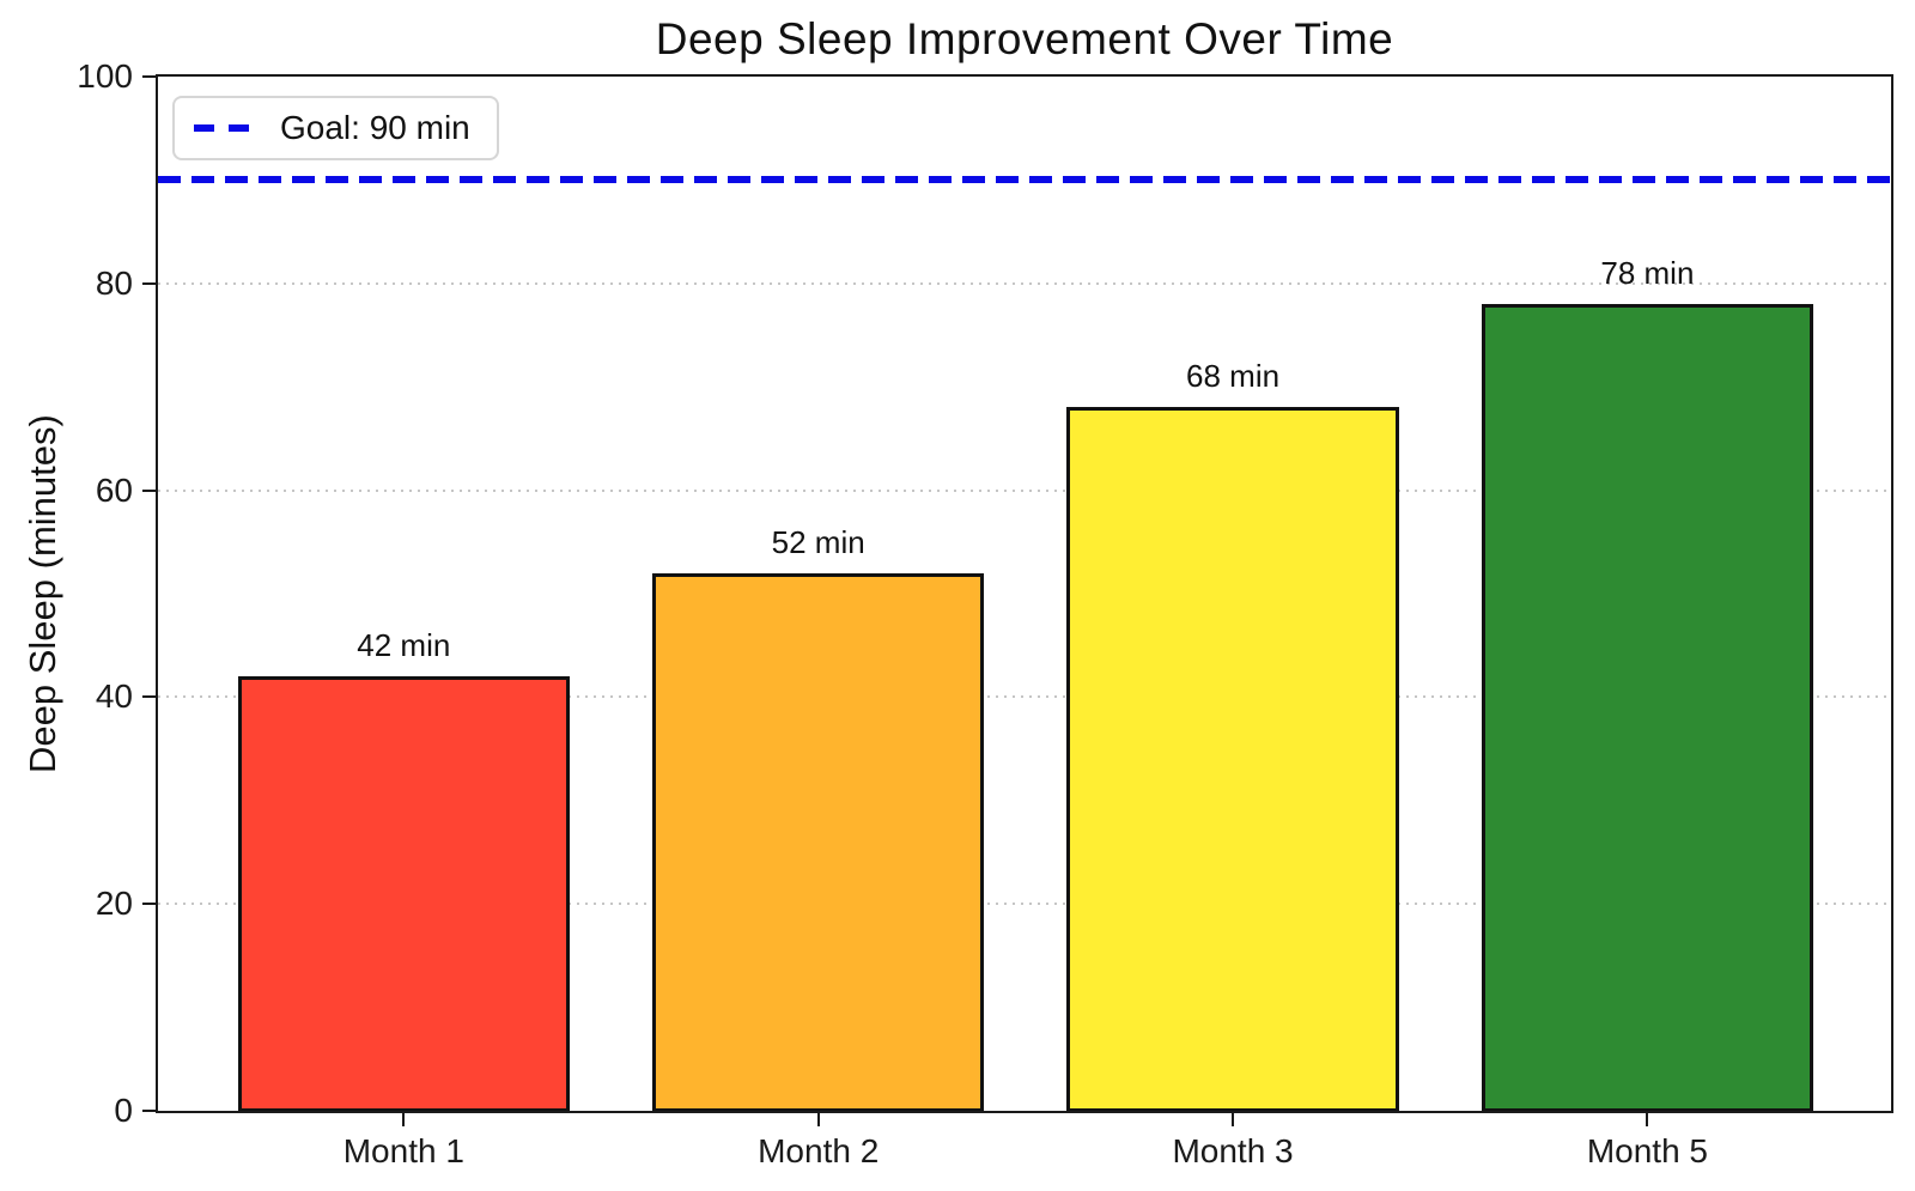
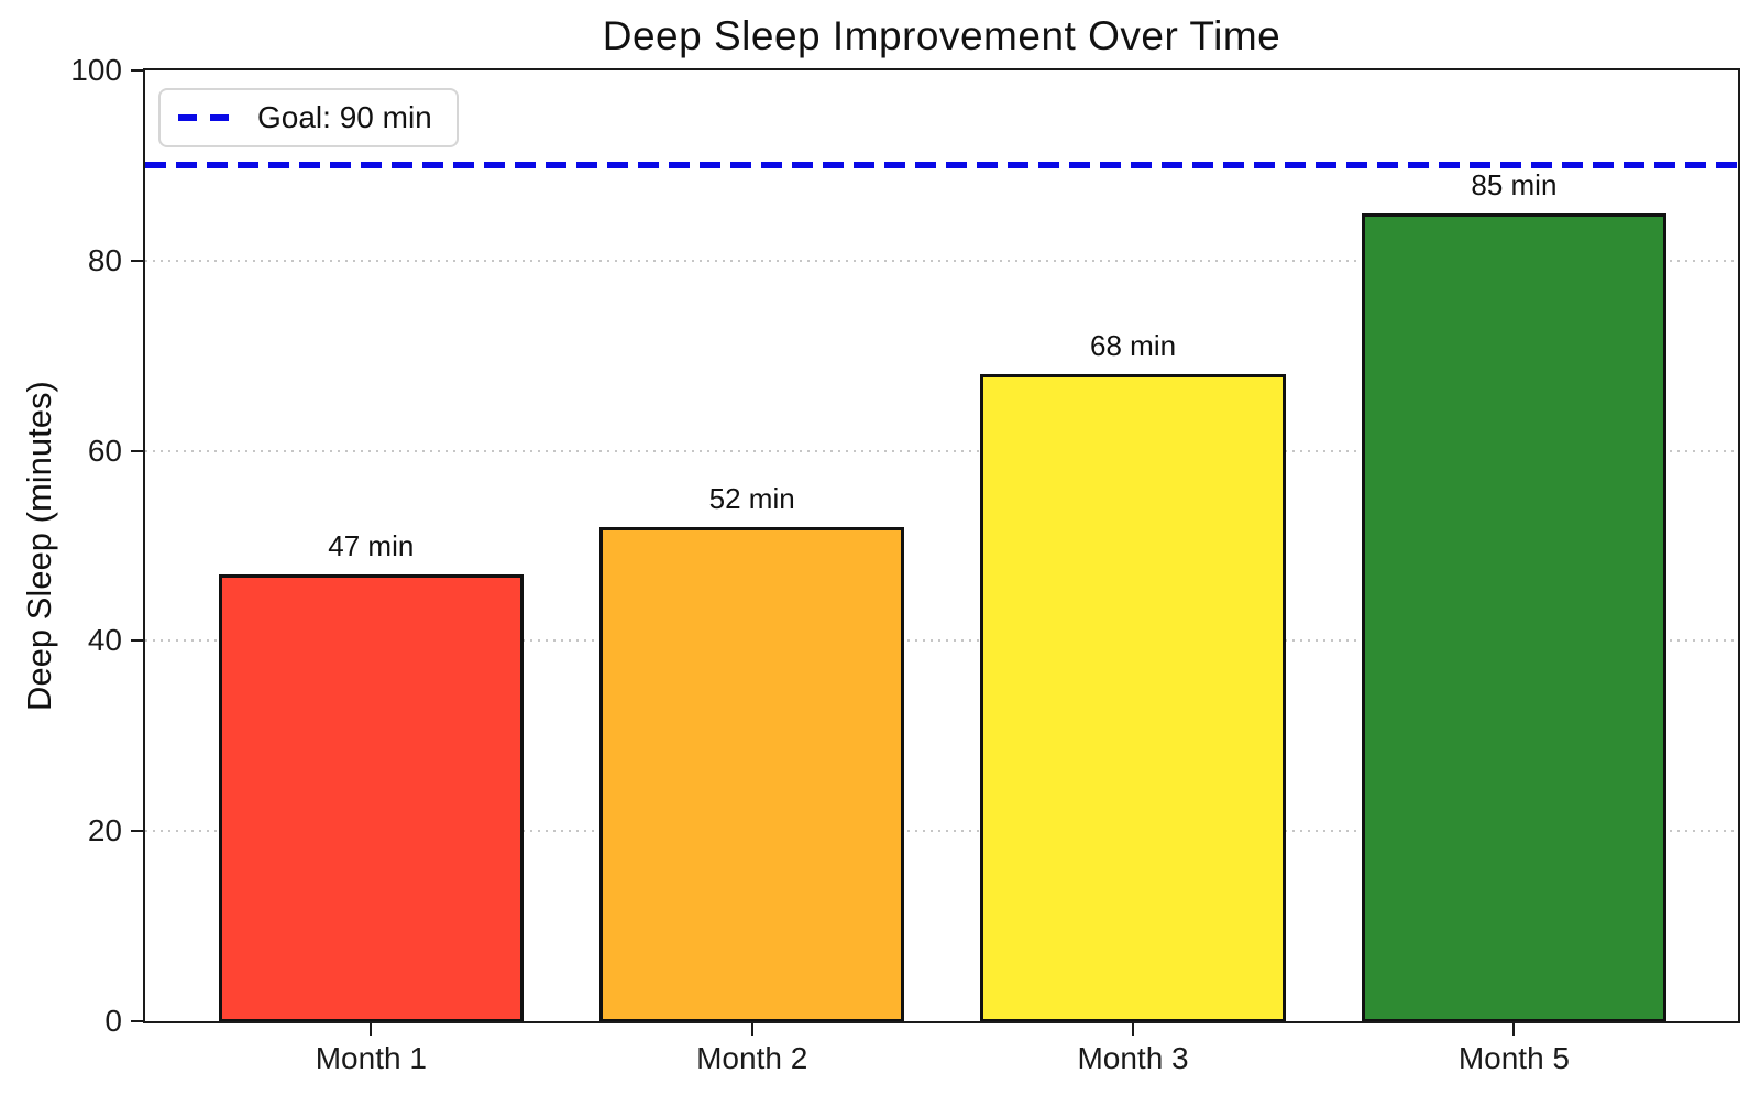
Month 1: 42 -> 47
Month 5: 78 -> 85
